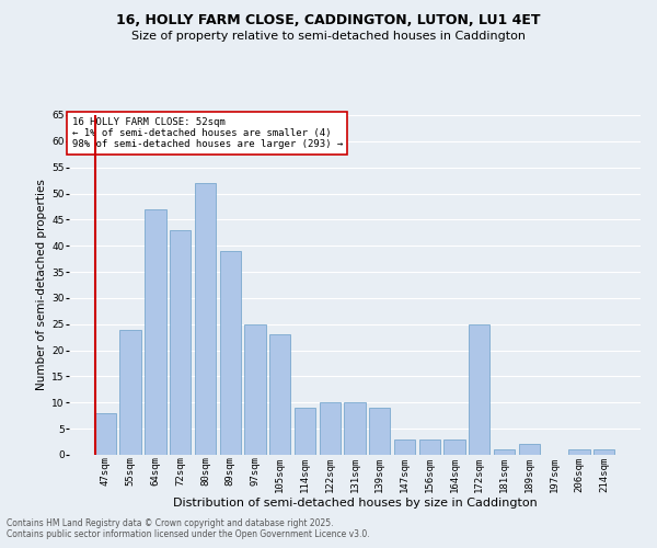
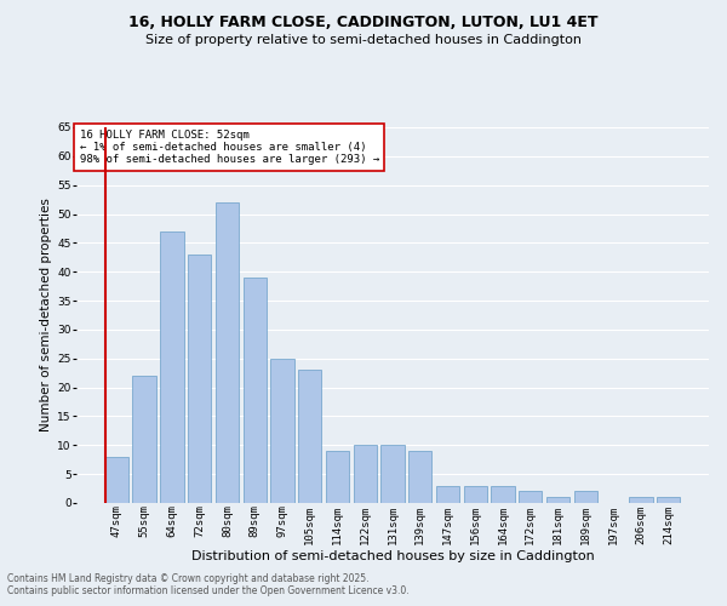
55sqm: 24 -> 22
172sqm: 25 -> 2
